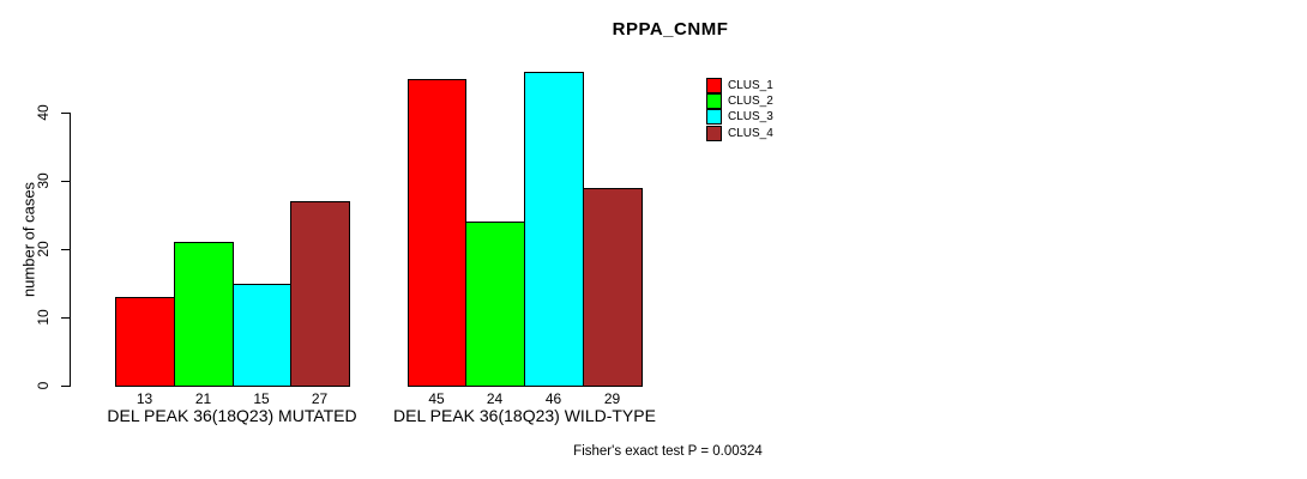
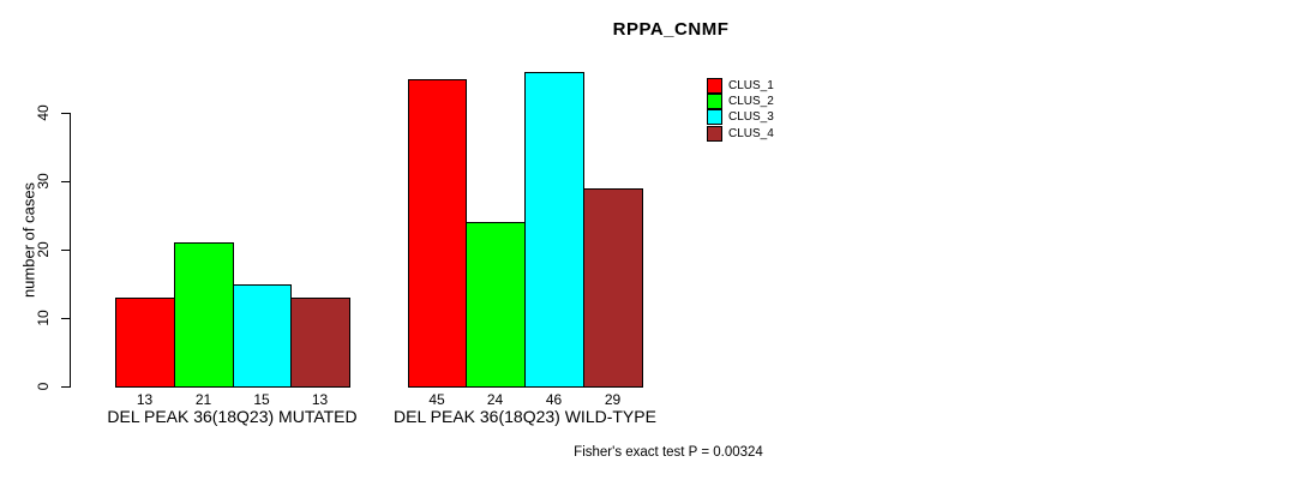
CLUS_4/DEL PEAK 36(18Q23) MUTATED: 27 -> 13
